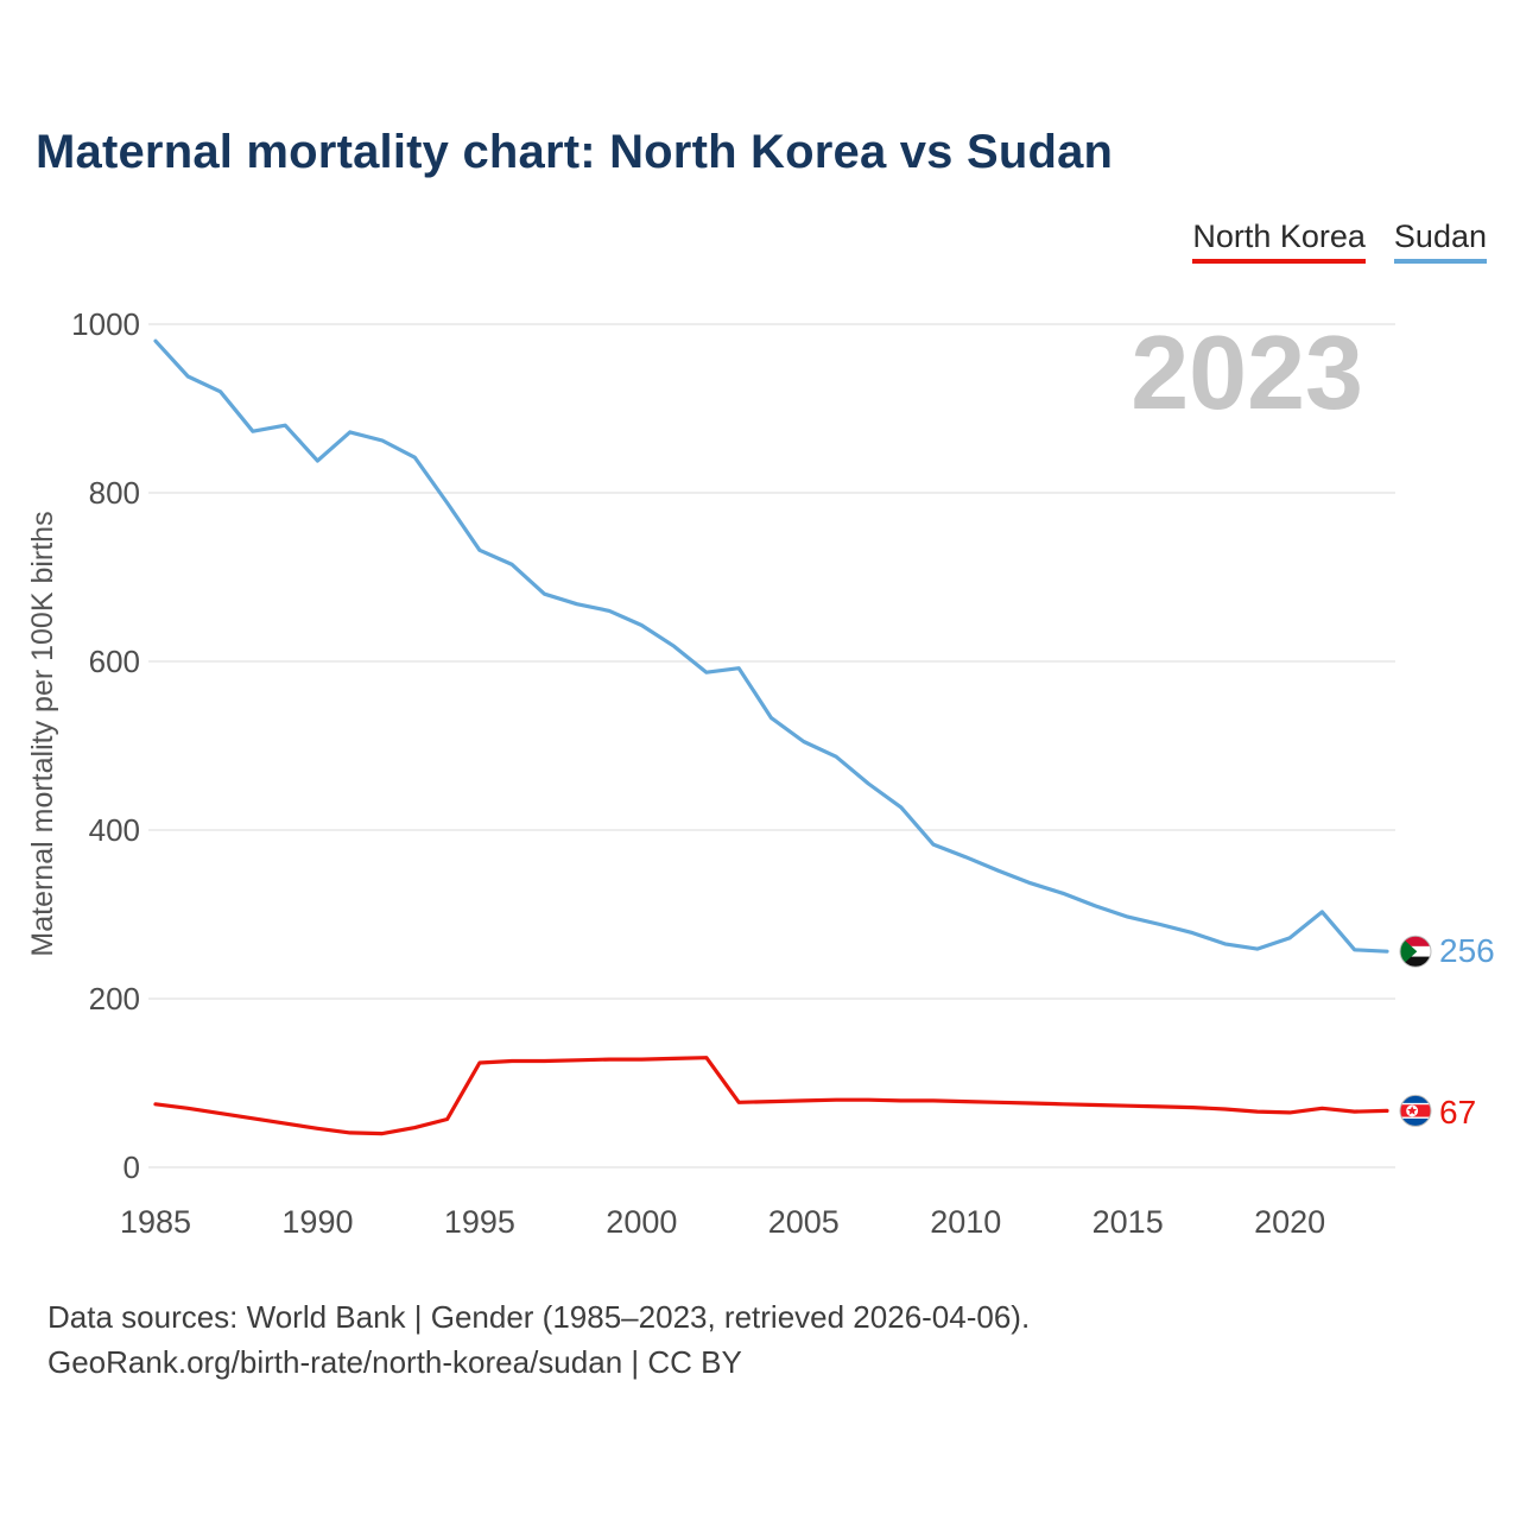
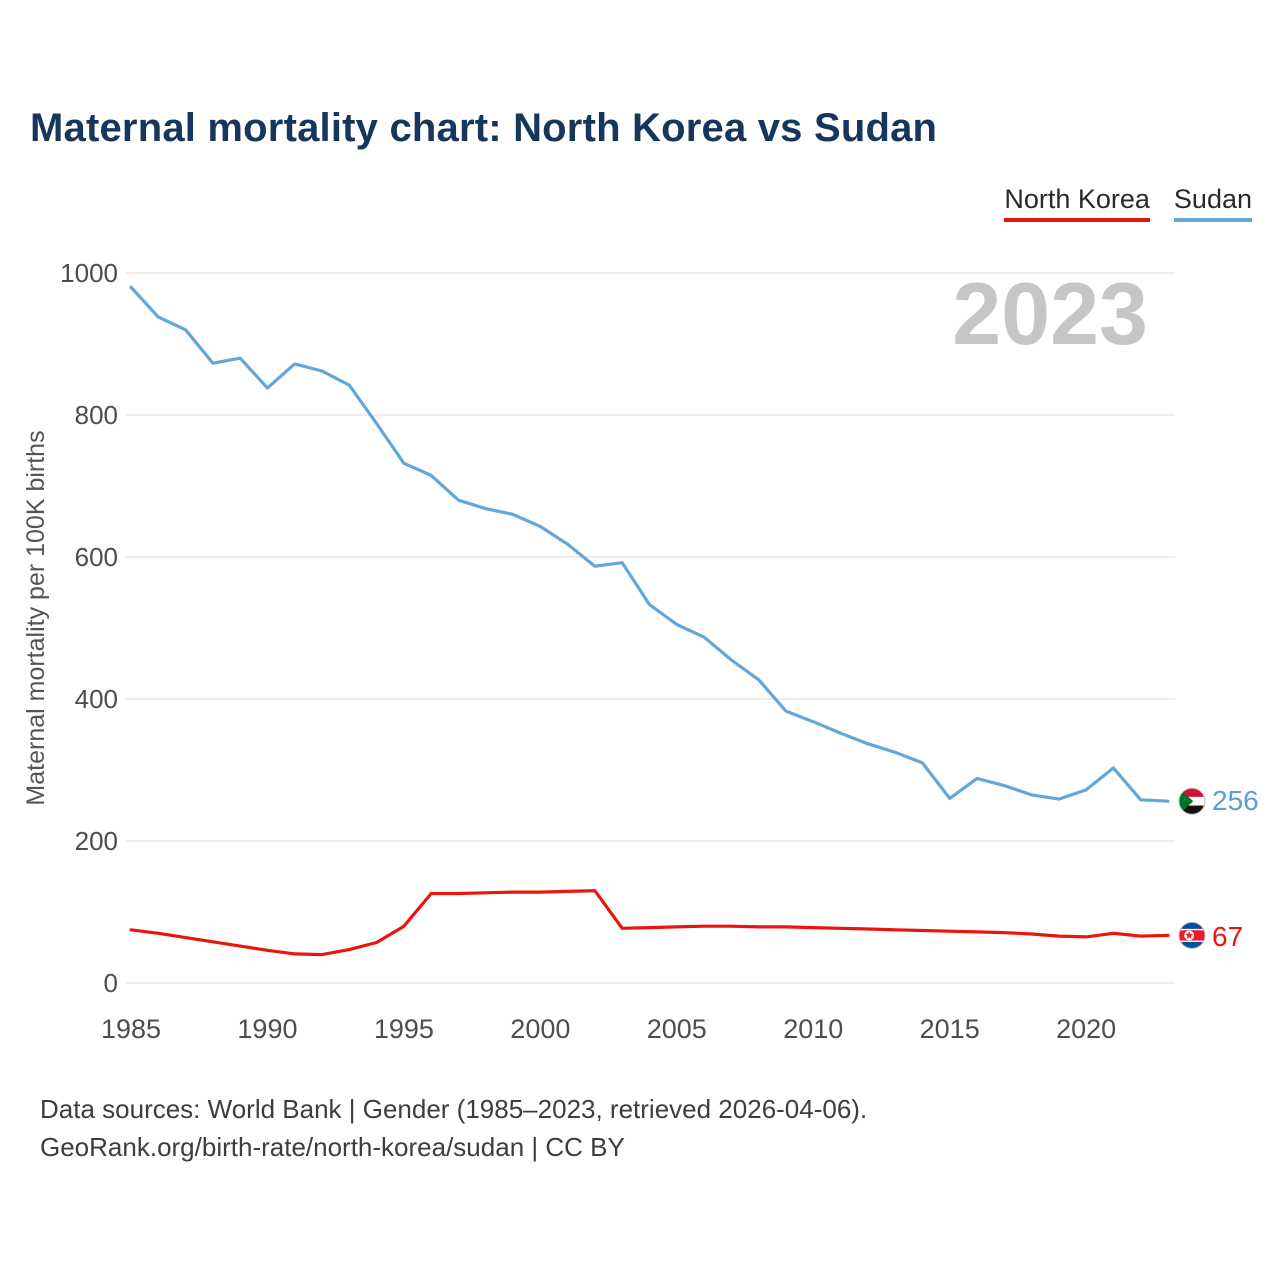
North Korea/1995: 120 -> 80
Sudan/2015: 300 -> 260
